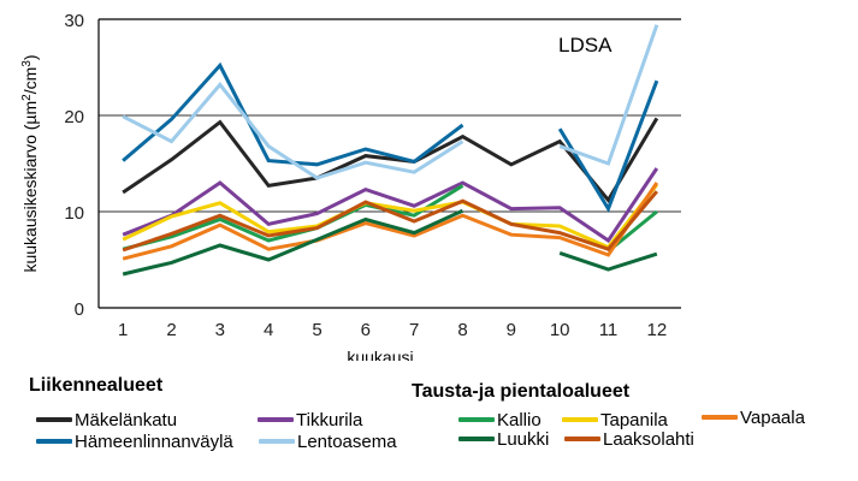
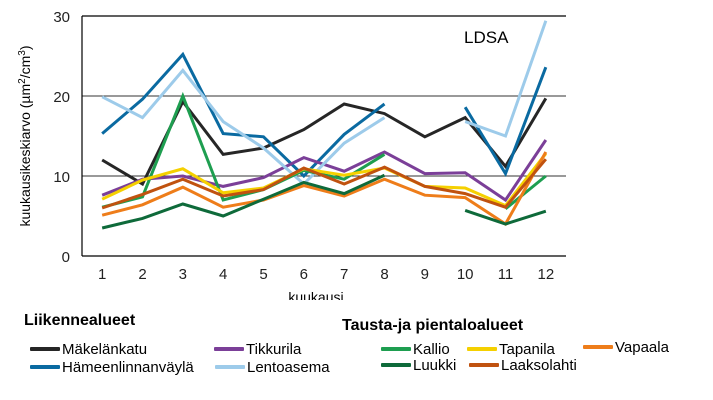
Mäkelänkatu/2: 15 -> 9
Tikkurila/3: 13 -> 10
Kallio/3: 9 -> 20
Hämeenlinnanväylä/6: 16 -> 10
Lentoasema/6: 15 -> 9
Mäkelänkatu/7: 15 -> 19
Vapaala/11: 6 -> 4
